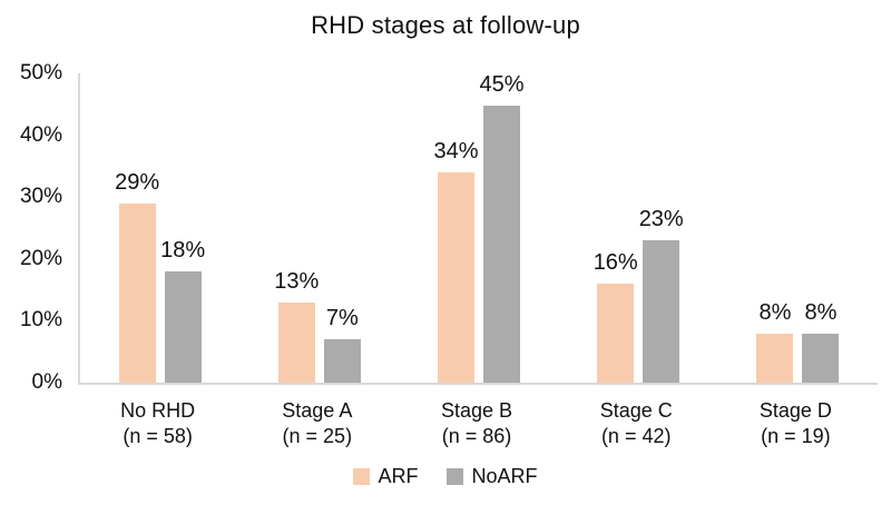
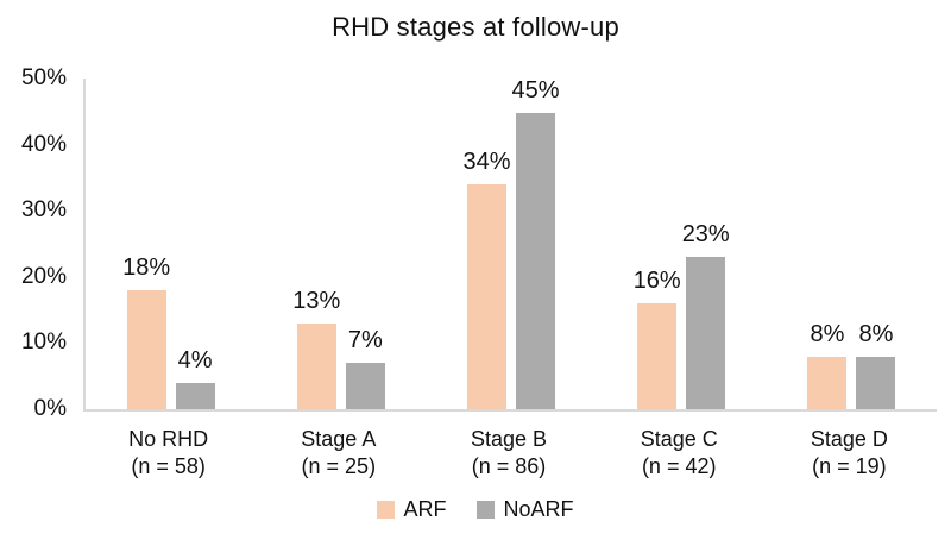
ARF/No RHD: 29% -> 18%
NoARF/No RHD: 18% -> 4%
